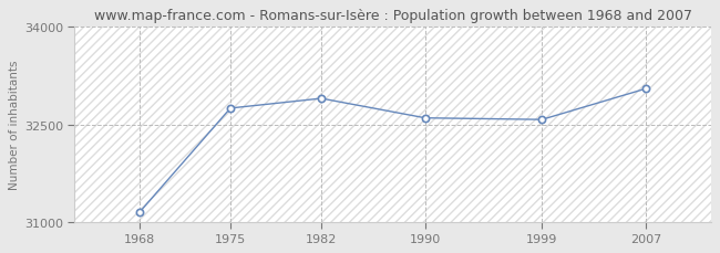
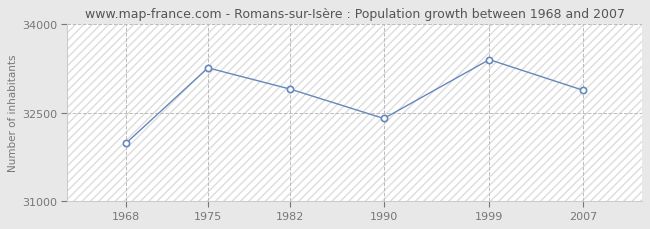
1968: 31150 -> 31980
1975: 32750 -> 33260
1990: 32600 -> 32400
1999: 32580 -> 33400
2007: 33050 -> 32880
